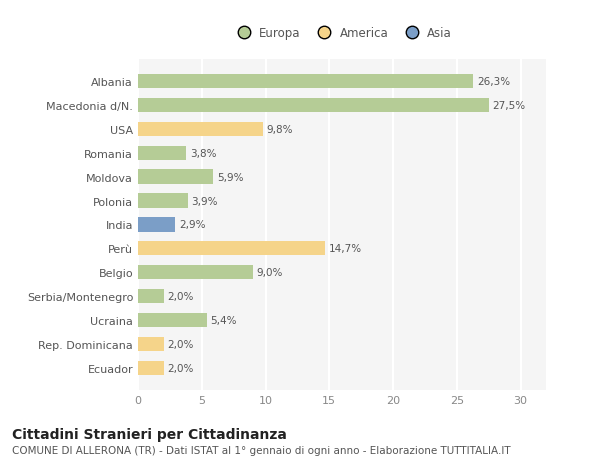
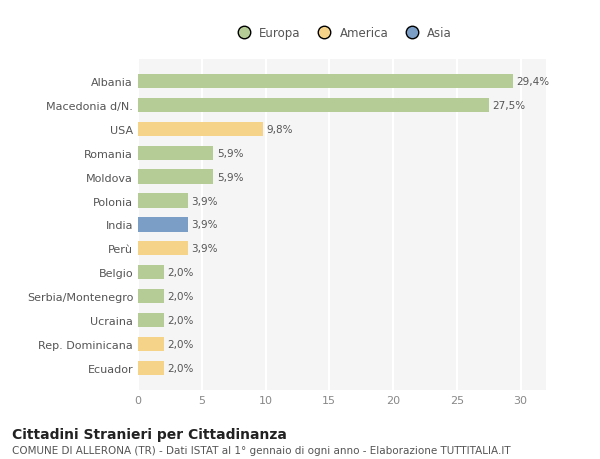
Albania: 26,3% -> 29,4%
Romania: 3,8% -> 5,9%
India: 2,9% -> 3,9%
Perù: 14,7% -> 3,9%
Belgio: 9,0% -> 2,0%
Ucraina: 5,4% -> 2,0%
